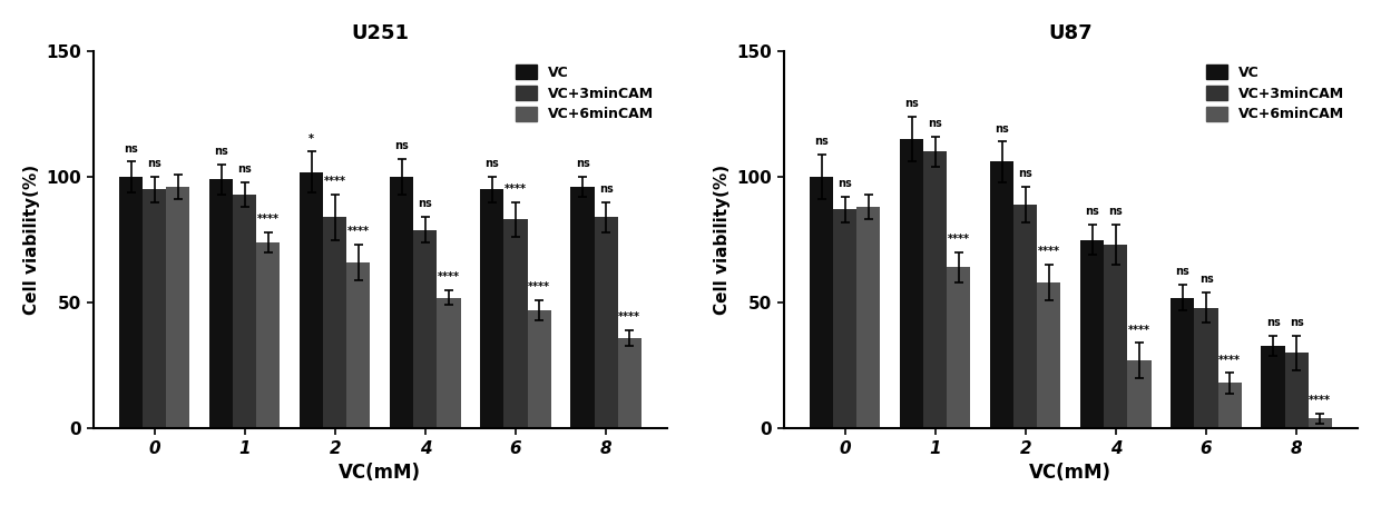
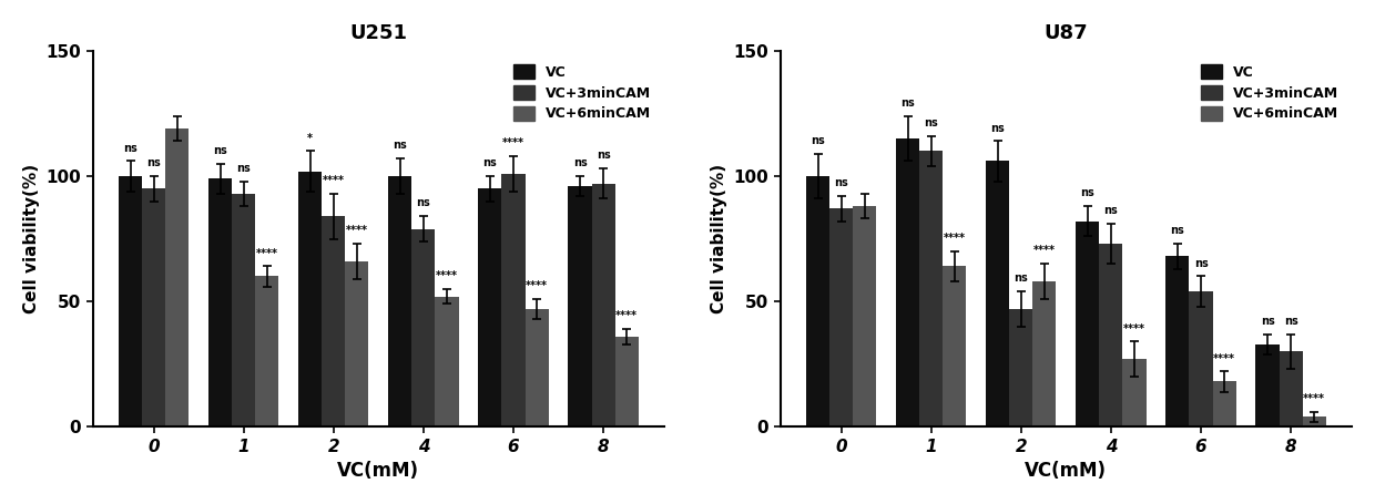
U251/VC+6minCAM/0: 96 -> 119
U251/VC+6minCAM/1: 74 -> 60
U251/VC+3minCAM/6: 83 -> 101
U251/VC+3minCAM/8: 84 -> 97
U87/VC+3minCAM/2: 89 -> 47
U87/VC/4: 75 -> 82
U87/VC/6: 52 -> 68
U87/VC+3minCAM/6: 48 -> 54
